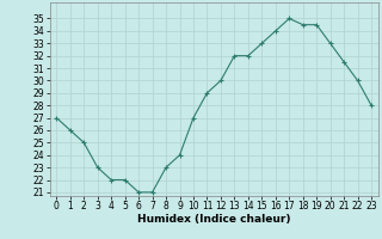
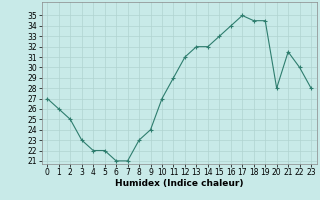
12: 30.0 -> 31.0
20: 33.0 -> 28.0
